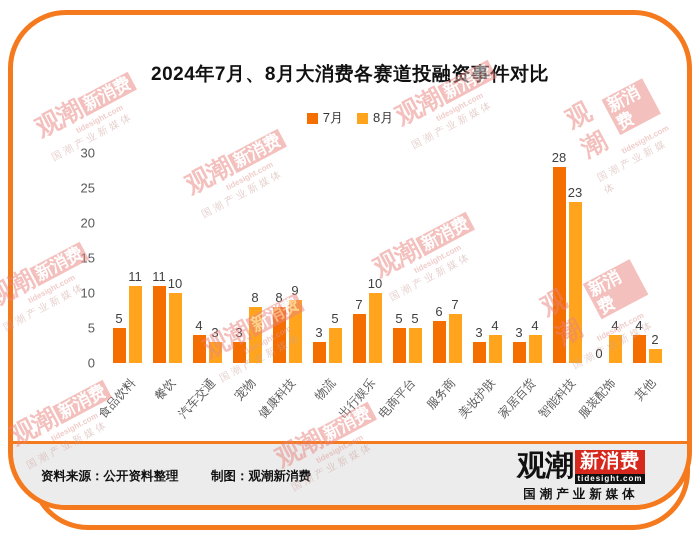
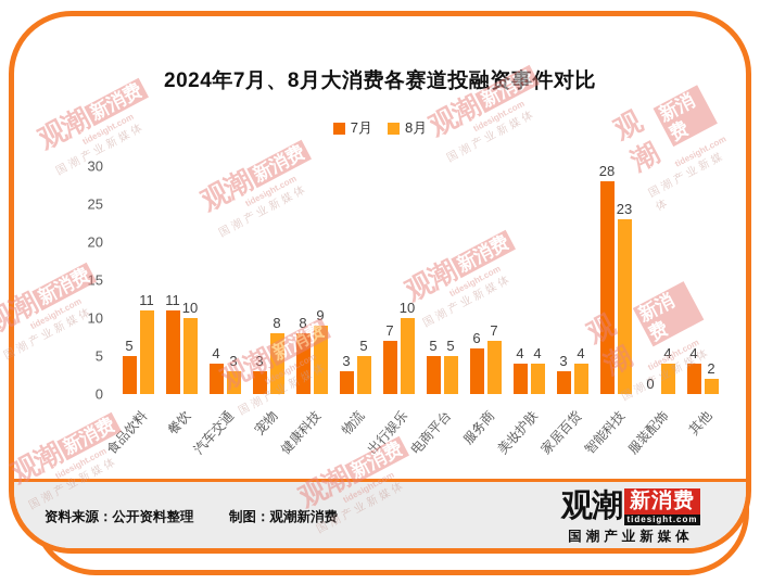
7月/美妆护肤: 3 -> 4
